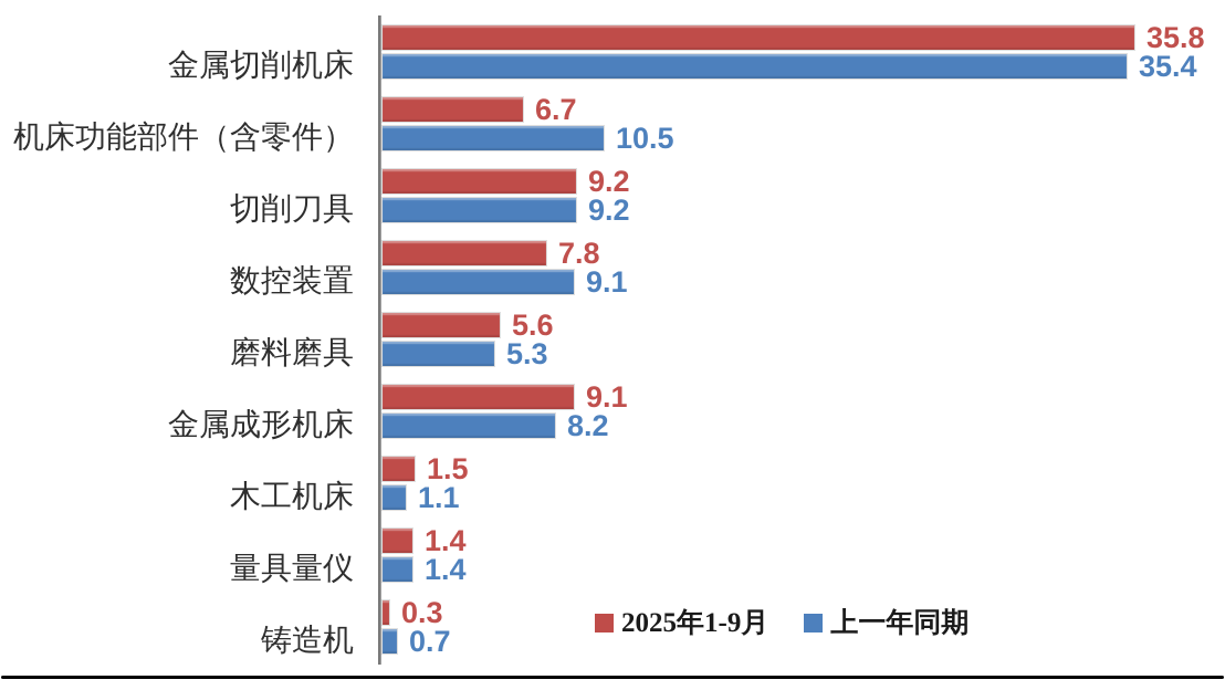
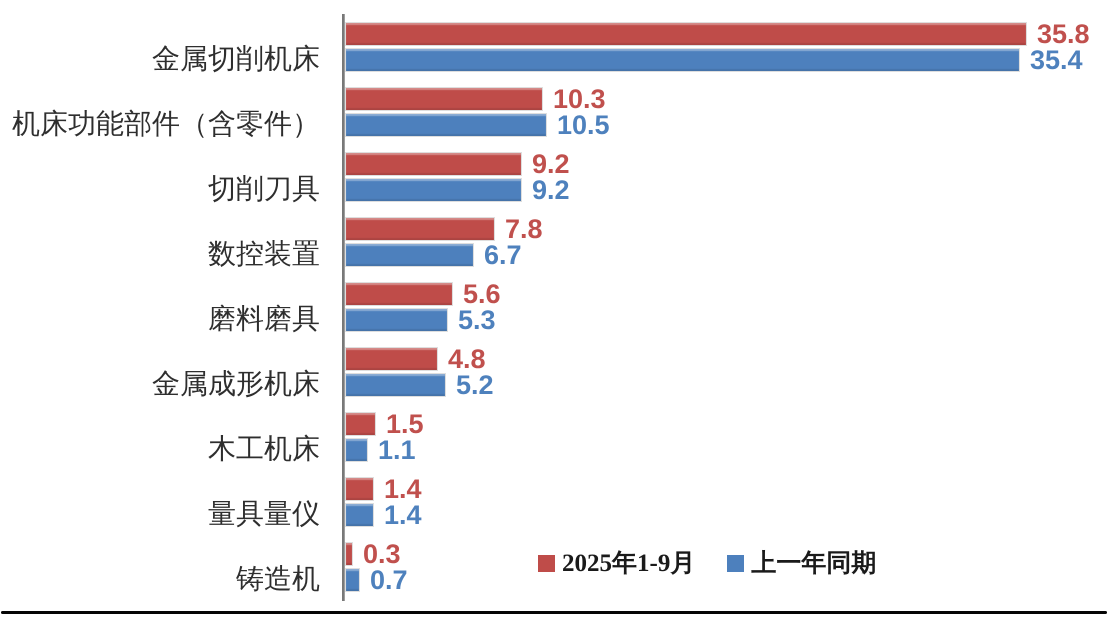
2025年1-9月/机床功能部件（含零件）: 6.7 -> 10.3
上一年同期/数控装置: 9.1 -> 6.7
2025年1-9月/金属成形机床: 9.1 -> 4.8
上一年同期/金属成形机床: 8.2 -> 5.2
